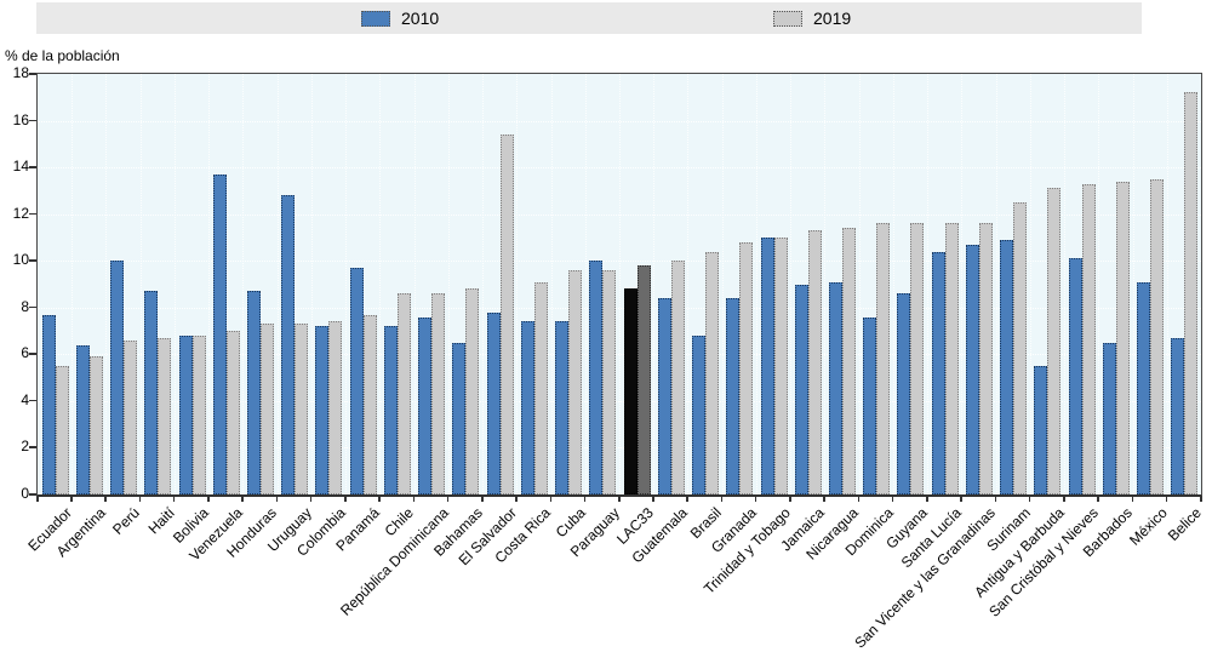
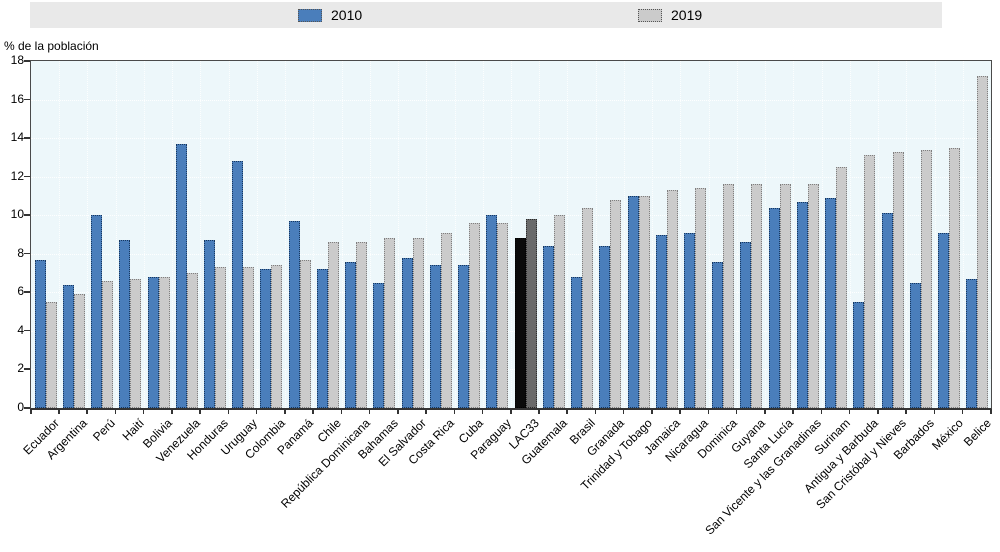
2019/El Salvador: 15.4 -> 8.8
